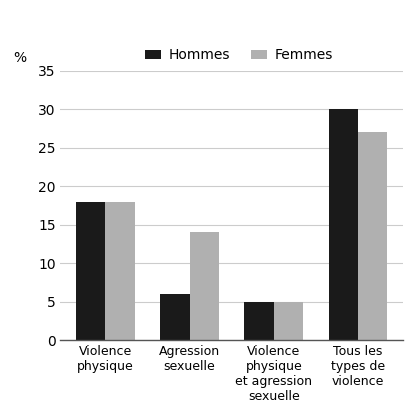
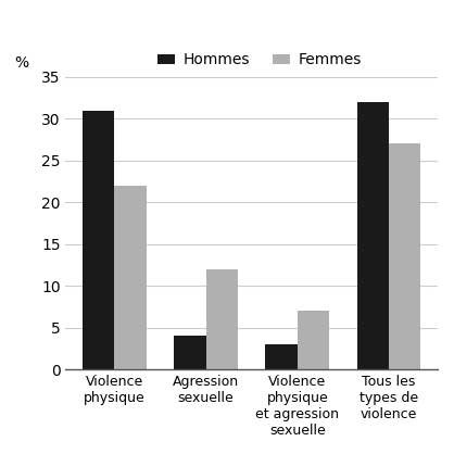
Hommes/Violence physique: 18 -> 31
Femmes/Violence physique: 18 -> 22
Hommes/Agression sexuelle: 6 -> 4
Femmes/Agression sexuelle: 14 -> 12
Hommes/Violence physique et agression sexuelle: 5 -> 3
Femmes/Violence physique et agression sexuelle: 5 -> 7
Hommes/Tous les types de violence: 30 -> 32
